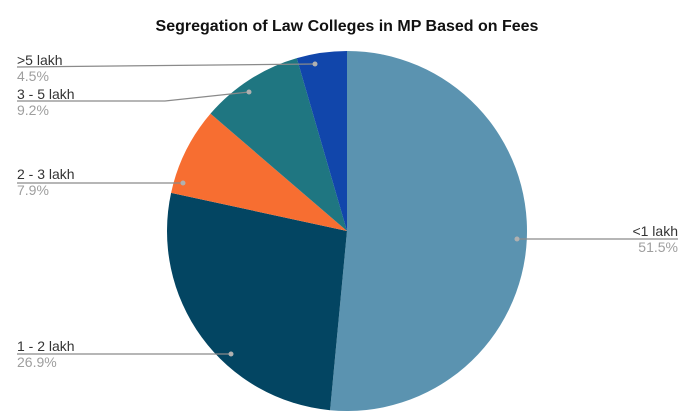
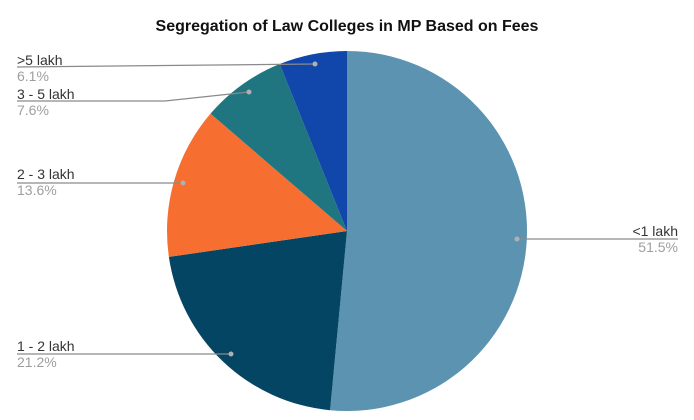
1 - 2 lakh: 26.9% -> 21.2%
2 - 3 lakh: 7.9% -> 13.6%
3 - 5 lakh: 9.2% -> 7.6%
>5 lakh: 4.5% -> 6.1%
